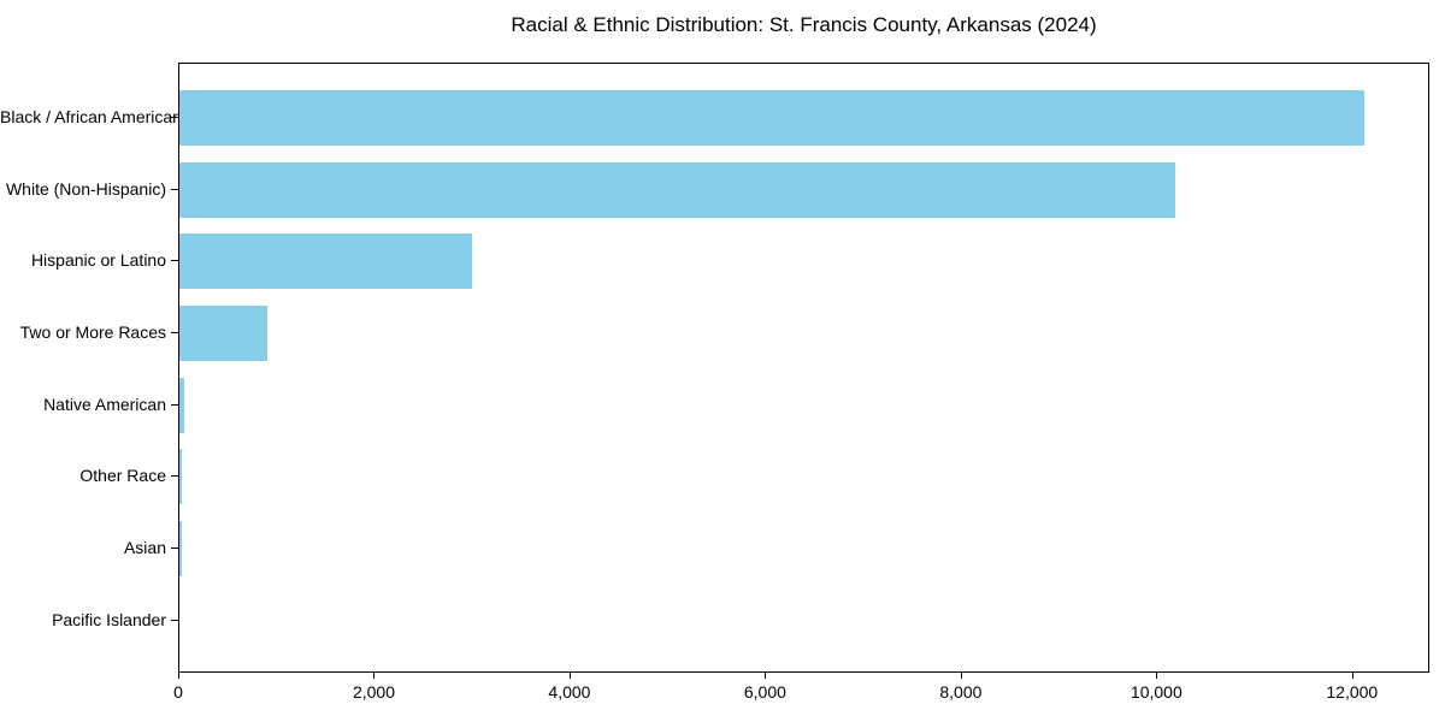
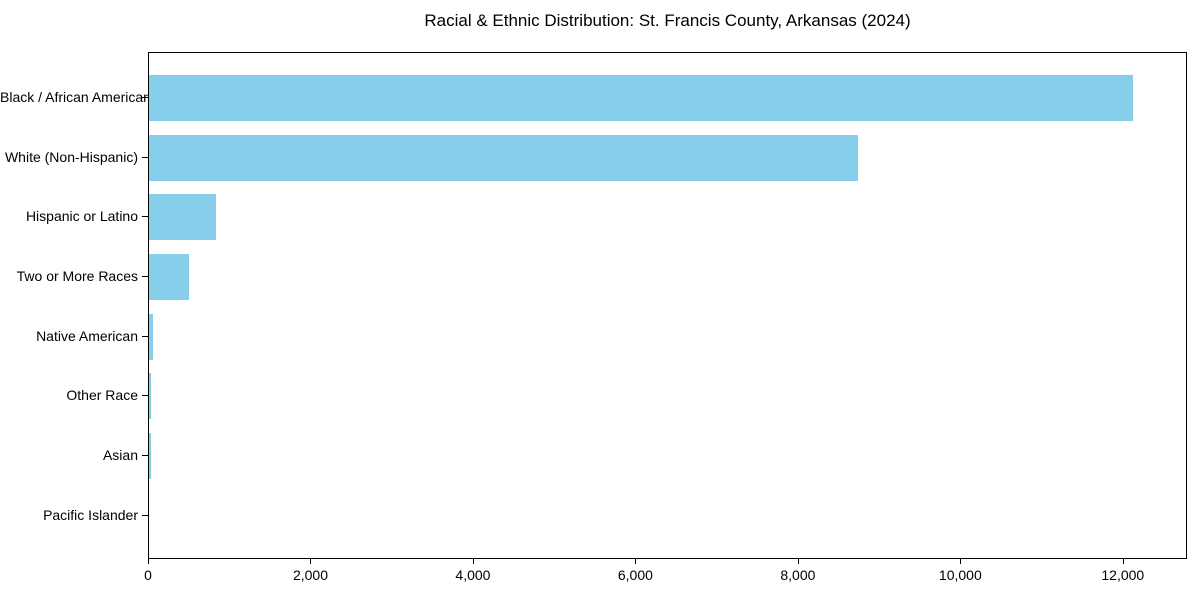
White (Non-Hispanic): 10200 -> 8800
Hispanic or Latino: 3000 -> 800
Two or More Races: 900 -> 500
